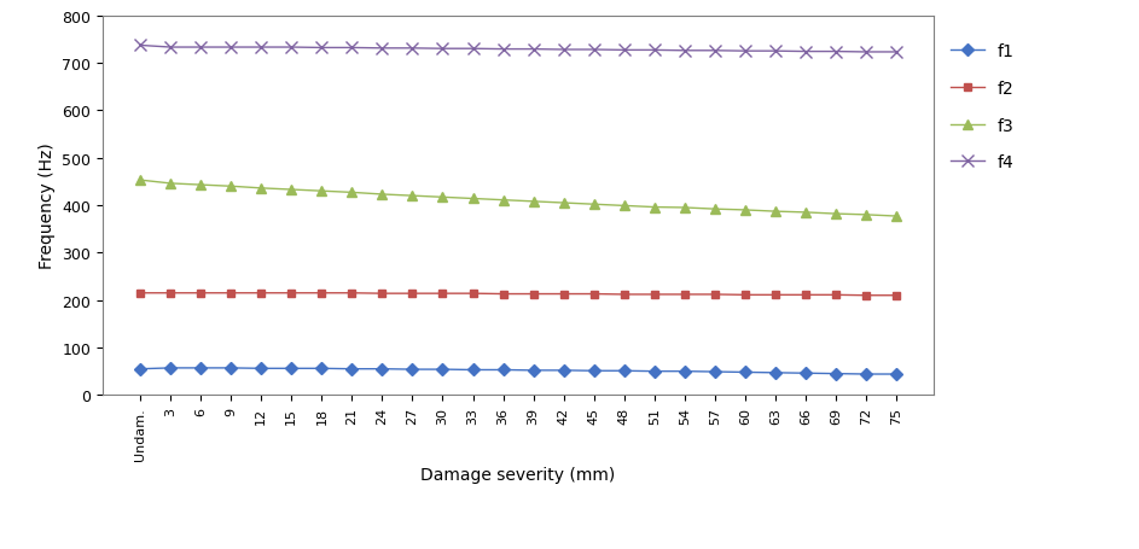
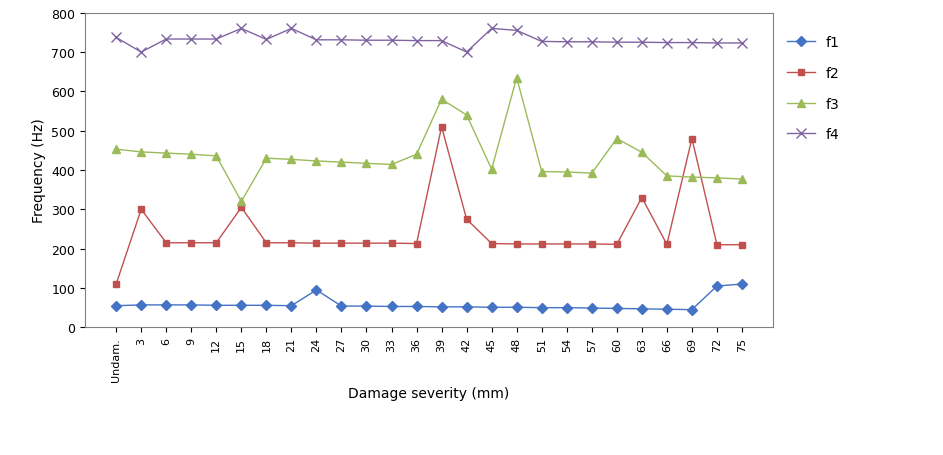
f2/Undam.: 215 -> 110
f2/3: 215 -> 300
f4/3: 733 -> 700
f2/15: 215 -> 305
f3/15: 433 -> 320
f4/15: 733 -> 760
f4/21: 732 -> 760
f1/24: 55 -> 95
f3/36: 411 -> 440
f2/39: 213 -> 510
f3/39: 408 -> 580
f2/42: 213 -> 275
f3/42: 405 -> 540
f4/42: 728 -> 700
f4/45: 728 -> 760
f3/48: 399 -> 635
f4/48: 727 -> 755
f3/60: 390 -> 480
f2/63: 211 -> 330
f3/63: 387 -> 445
f2/69: 211 -> 480
f1/72: 44 -> 105
f1/75: 44 -> 110
